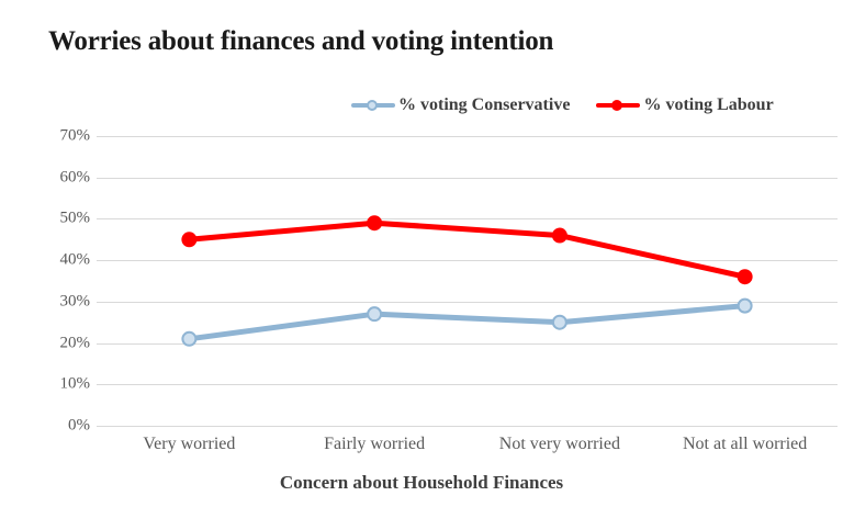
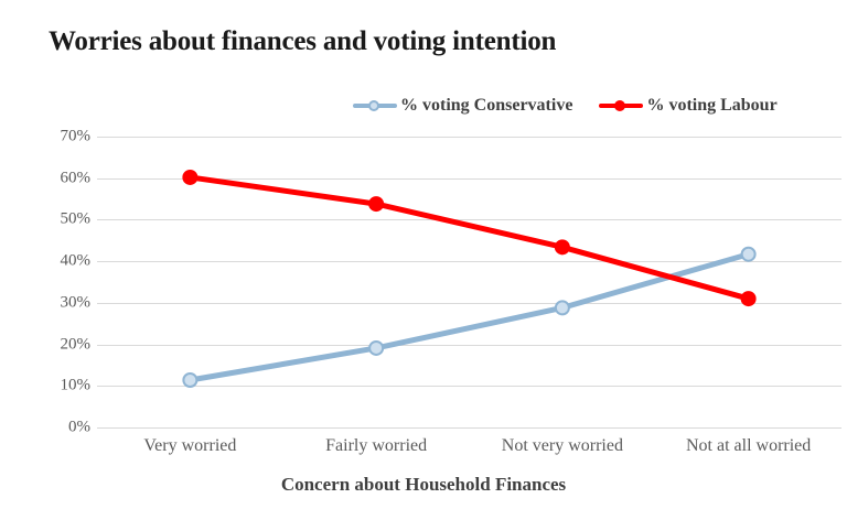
% voting Conservative/Very worried: 21% -> 11%
% voting Labour/Very worried: 45% -> 60%
% voting Conservative/Fairly worried: 27% -> 19%
% voting Labour/Fairly worried: 49% -> 54%
% voting Conservative/Not very worried: 25% -> 29%
% voting Labour/Not very worried: 46% -> 43%
% voting Conservative/Not at all worried: 29% -> 42%
% voting Labour/Not at all worried: 36% -> 31%
